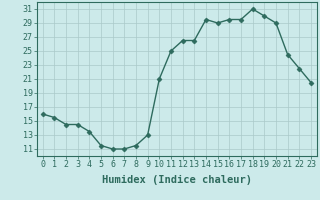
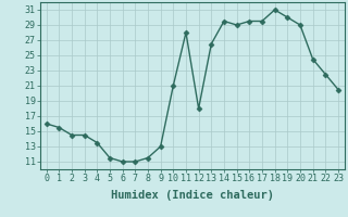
11: 25.0 -> 28.0
12: 26.5 -> 18.0
